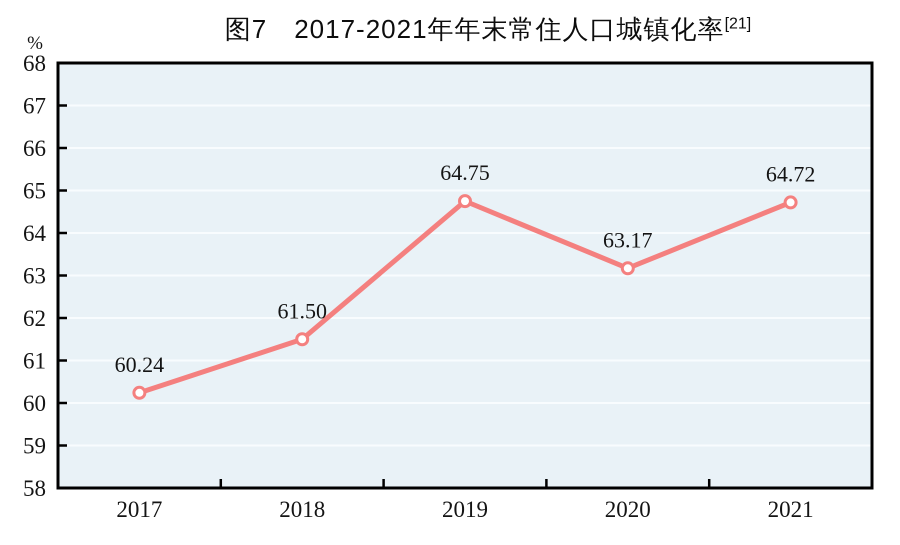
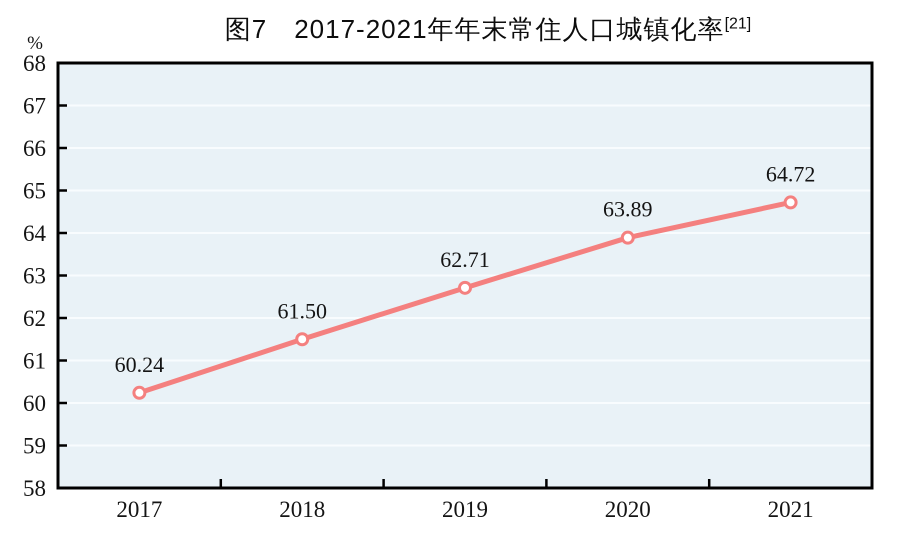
2019: 64.75 -> 62.71
2020: 63.17 -> 63.89
